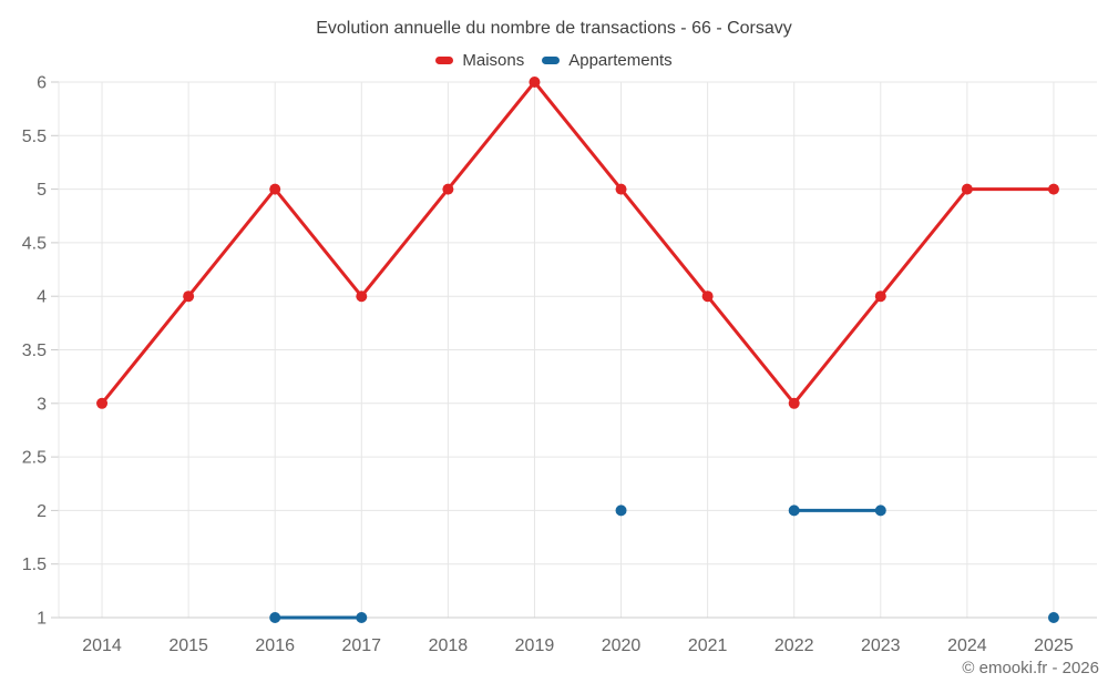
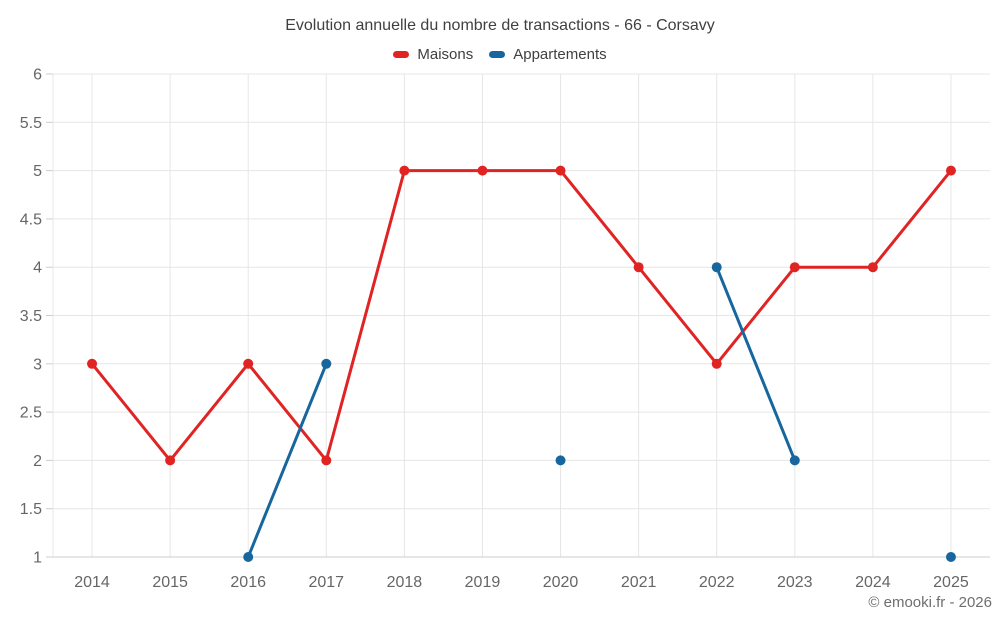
Maisons/2015: 4 -> 2
Maisons/2016: 5 -> 3
Maisons/2017: 4 -> 2
Appartements/2017: 1 -> 3
Maisons/2019: 6 -> 5
Appartements/2022: 2 -> 4
Maisons/2024: 5 -> 4
